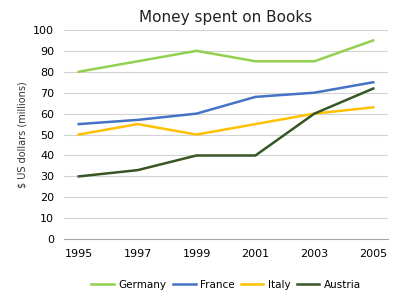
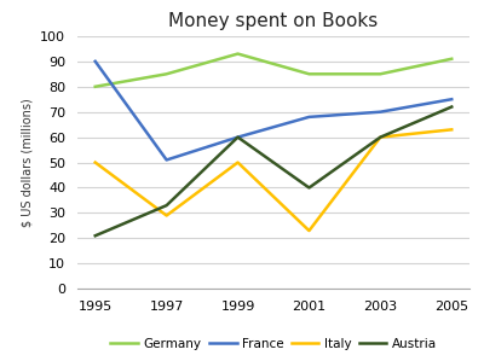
France/1995: 55 -> 90
Austria/1995: 30 -> 21
France/1997: 57 -> 51
Italy/1997: 55 -> 29
Germany/1999: 90 -> 93
Austria/1999: 40 -> 60
Italy/2001: 55 -> 23
Germany/2005: 95 -> 91
